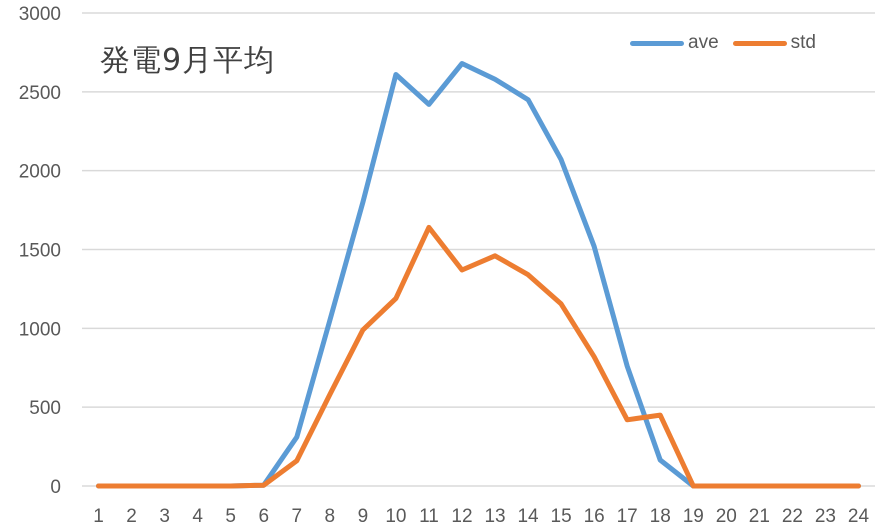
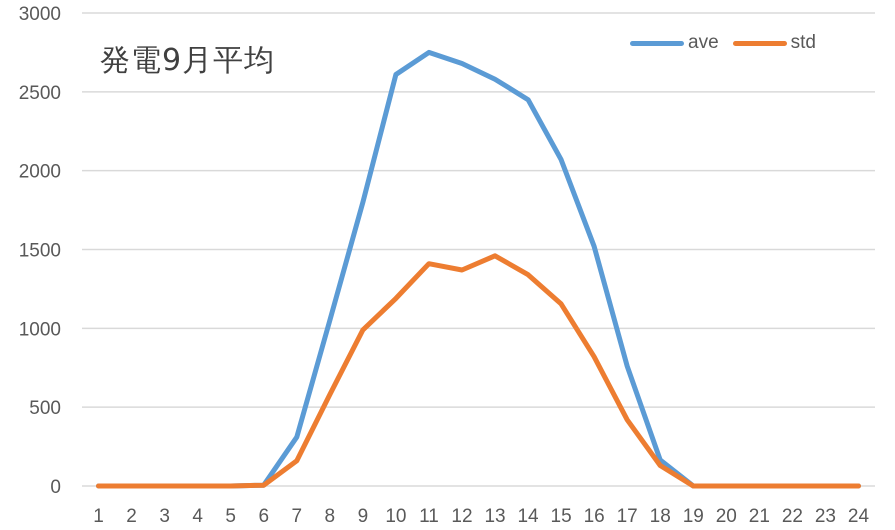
ave/11: 2420 -> 2750
std/11: 1640 -> 1410
std/18: 450 -> 130
